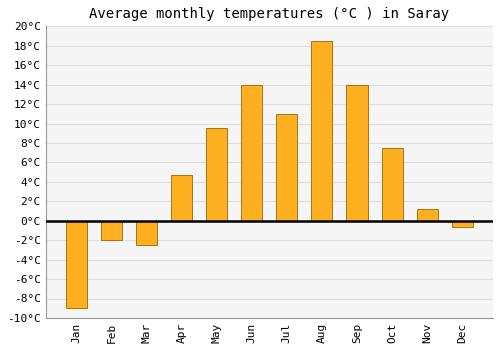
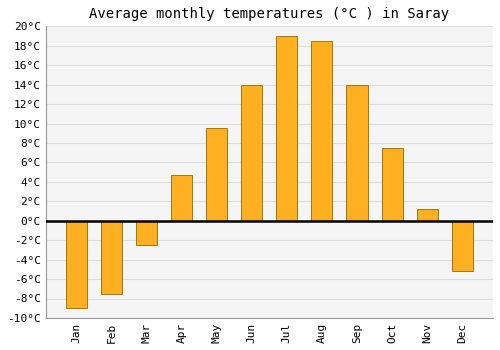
Feb: -2.0°C -> -7.5°C
Jul: 11.0°C -> 19.0°C
Dec: -0.6°C -> -5.2°C
